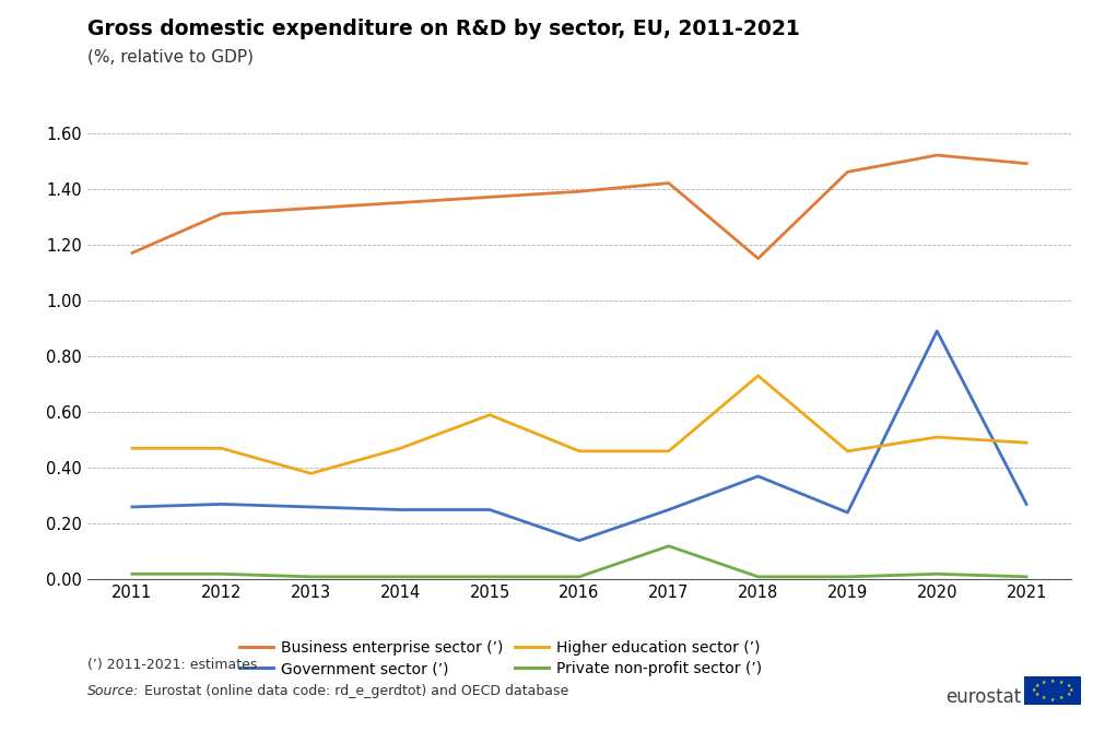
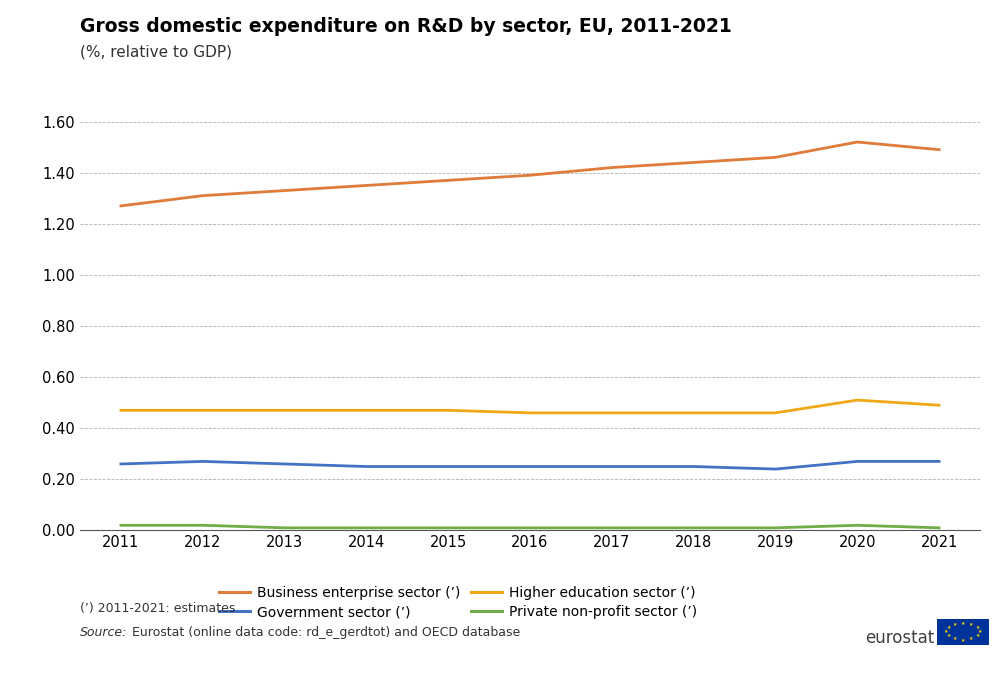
Business enterprise sector (’)/2011: 1.17 -> 1.27
Higher education sector (’)/2013: 0.38 -> 0.47
Higher education sector (’)/2015: 0.59 -> 0.47
Government sector (’)/2016: 0.14 -> 0.25
Private non-profit sector (’)/2017: 0.12 -> 0.01
Business enterprise sector (’)/2018: 1.15 -> 1.44
Government sector (’)/2018: 0.37 -> 0.25
Higher education sector (’)/2018: 0.73 -> 0.46
Government sector (’)/2020: 0.89 -> 0.27
